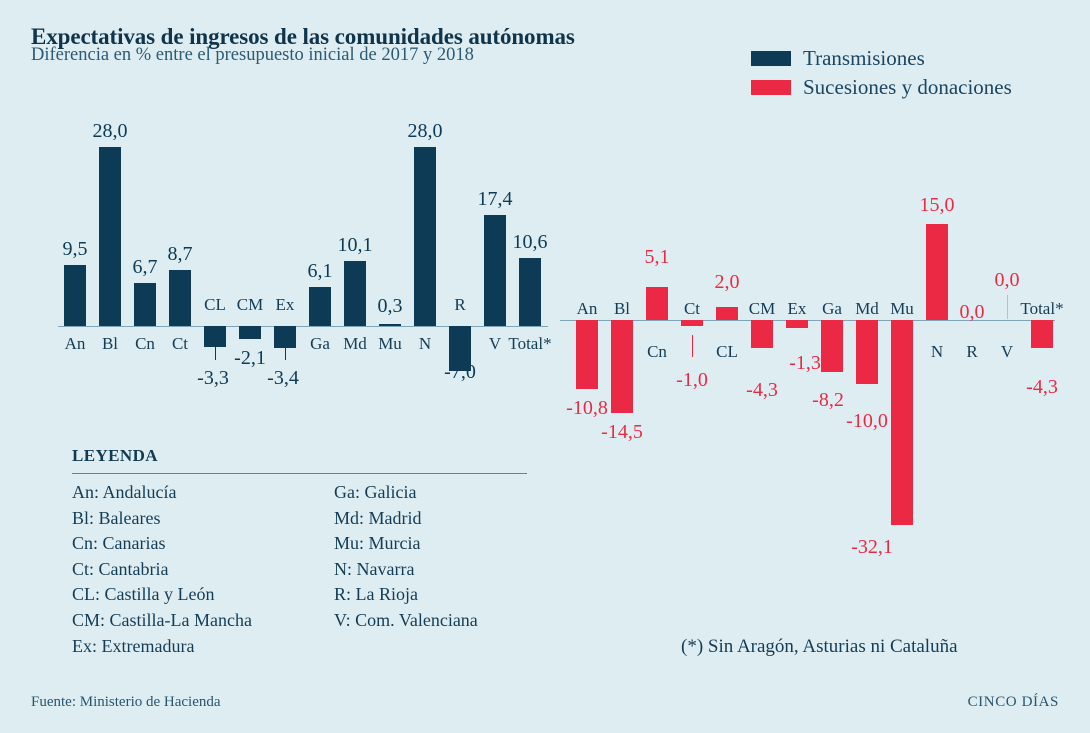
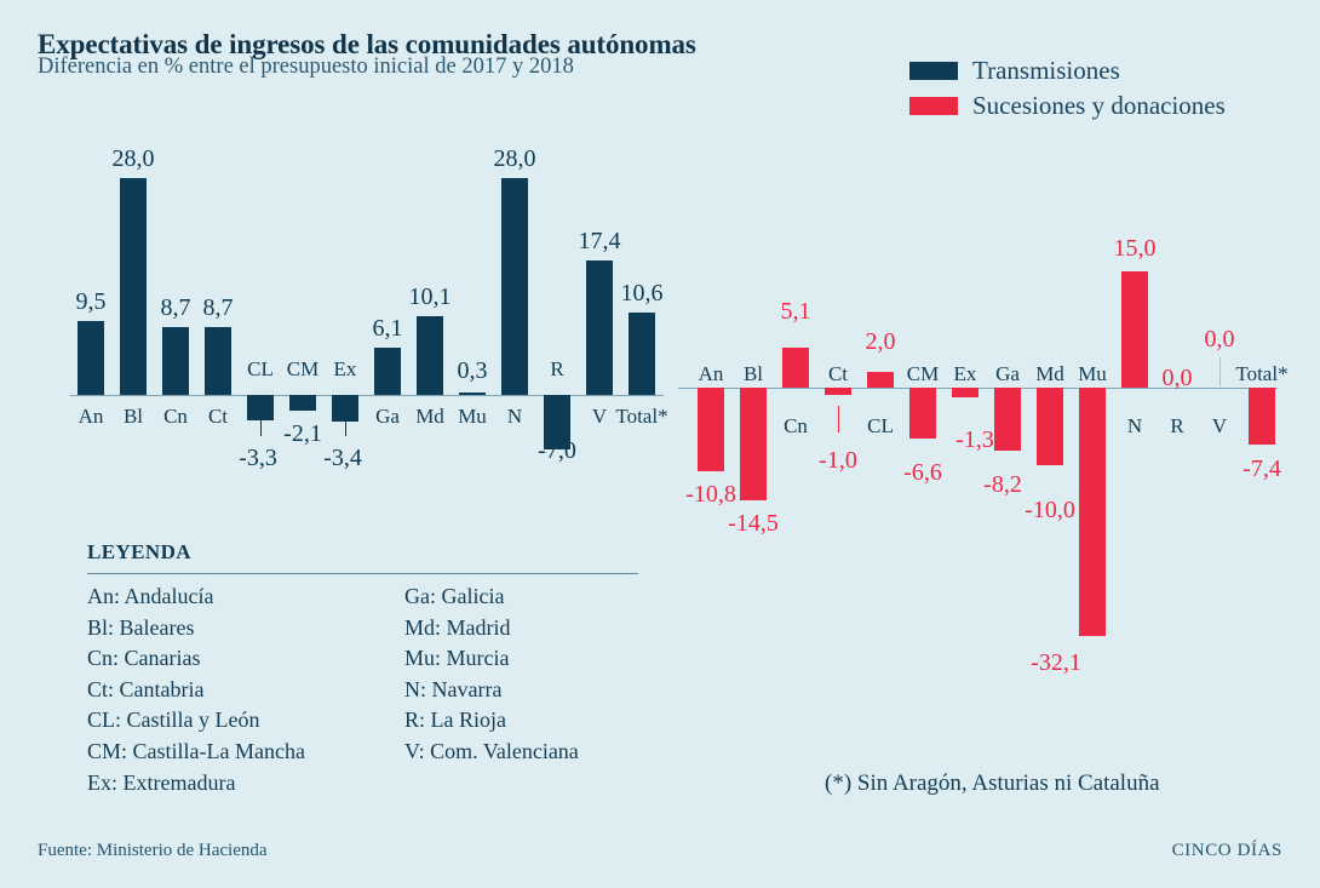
Transmisiones/Cn: 6,7 -> 8,7
Sucesiones y donaciones/CM: -4,3 -> -6,6
Sucesiones y donaciones/Total*: -4,3 -> -7,4
